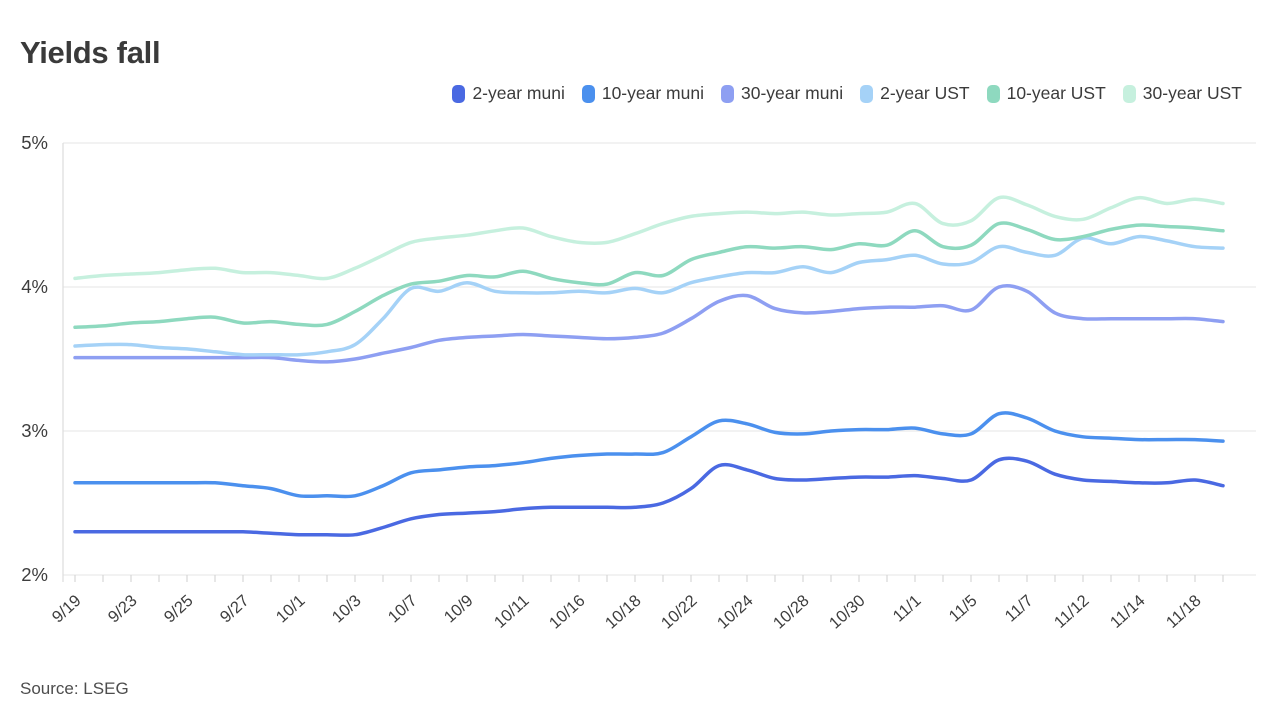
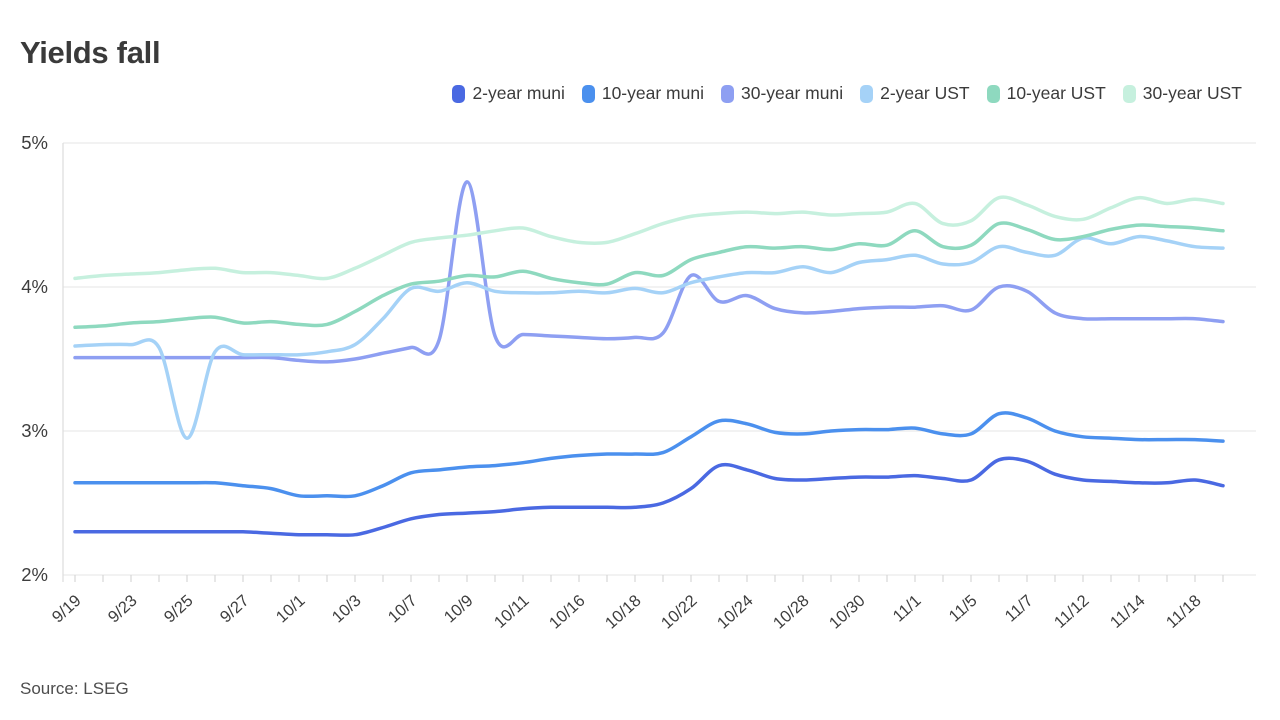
2-year UST/9/25: 3.57% -> 2.95%
30-year muni/10/9: 3.65% -> 4.73%
30-year muni/10/22: 3.78% -> 4.08%
